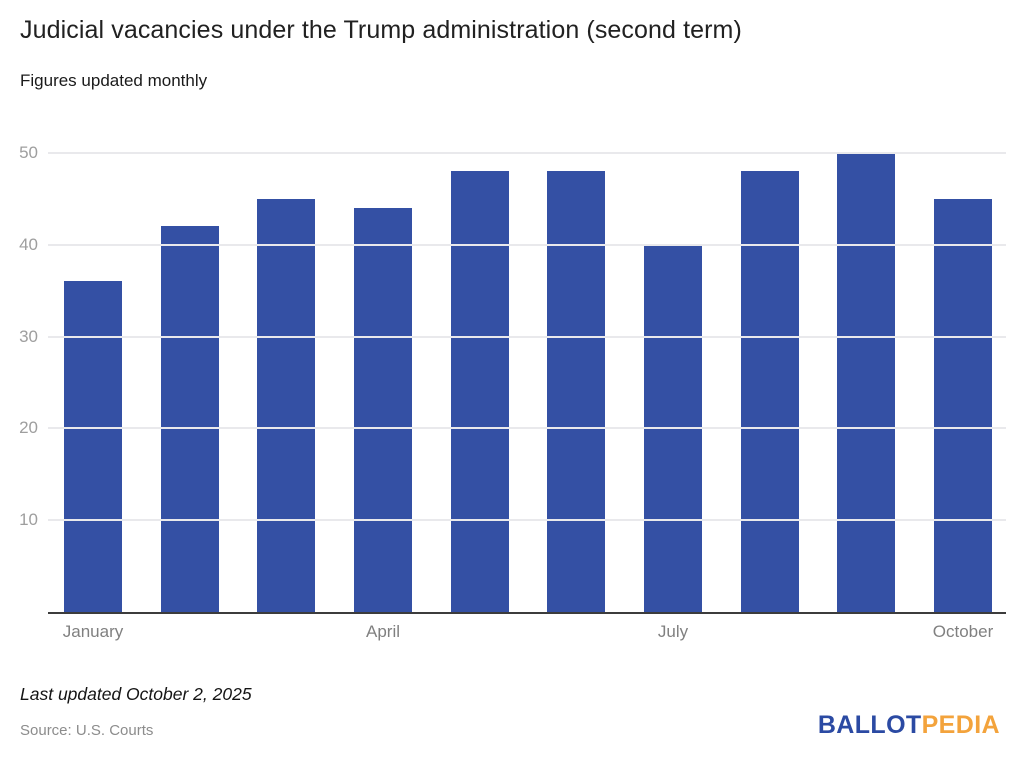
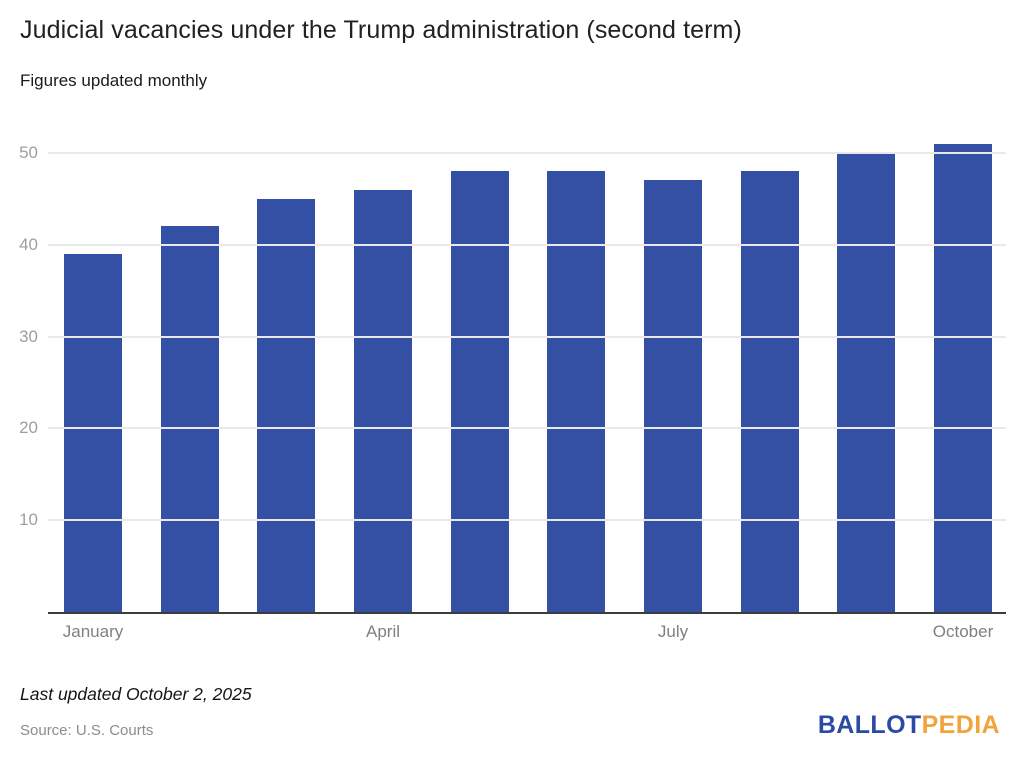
January: 36 -> 39
April: 44 -> 46
July: 40 -> 47
October: 45 -> 51
